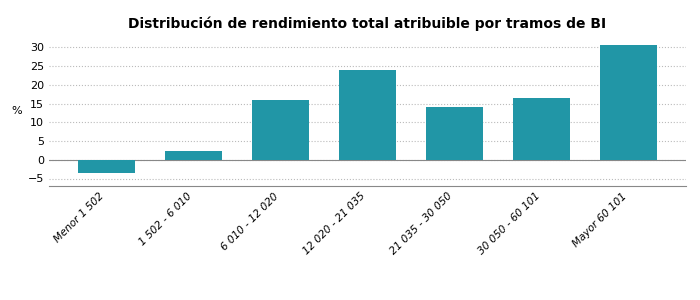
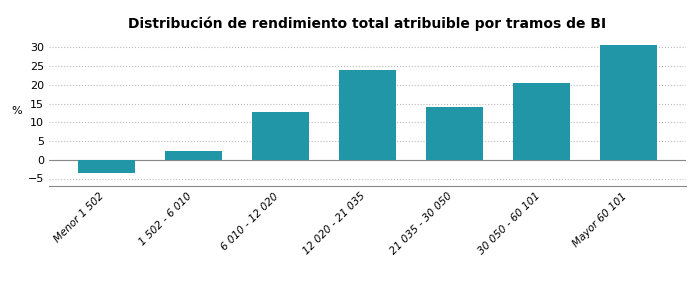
6 010 - 12 020: 16.0 -> 12.8
30 050 - 60 101: 16.5 -> 20.4
